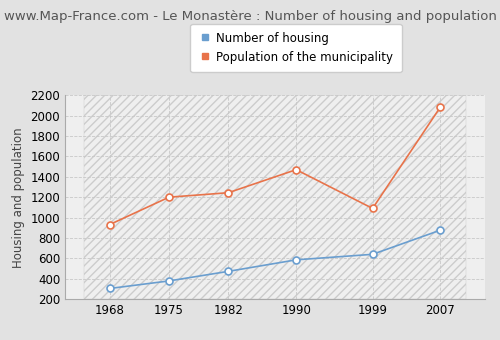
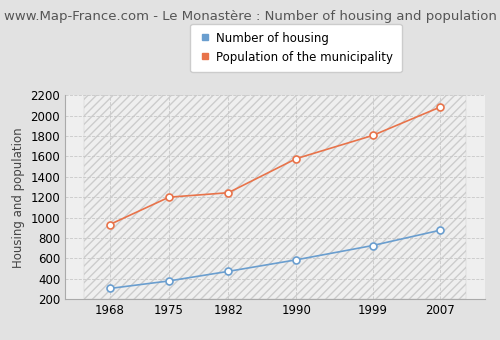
Population of the municipality/1990: 1470 -> 1580
Number of housing/1999: 640 -> 730
Population of the municipality/1999: 1090 -> 1800
